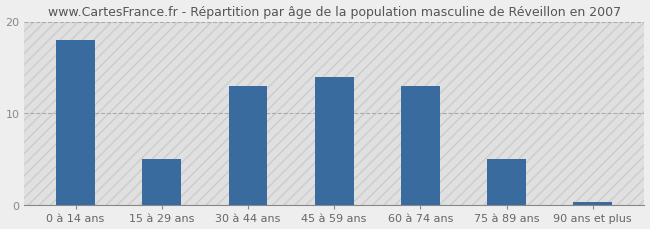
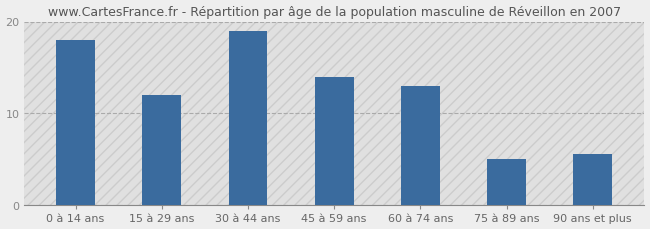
15 à 29 ans: 5.0 -> 12.0
30 à 44 ans: 13.0 -> 19.0
90 ans et plus: 0.3 -> 5.6
